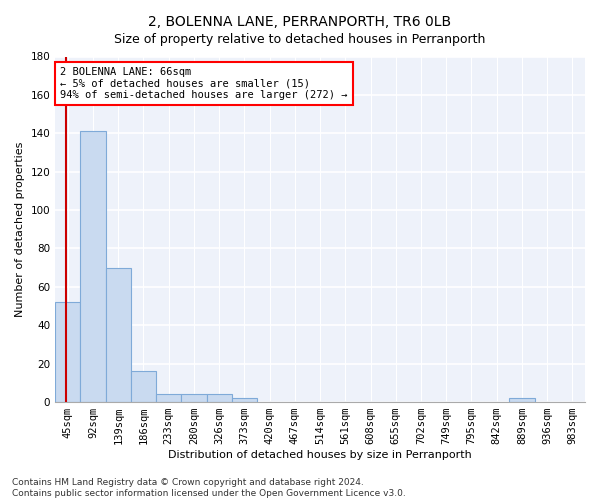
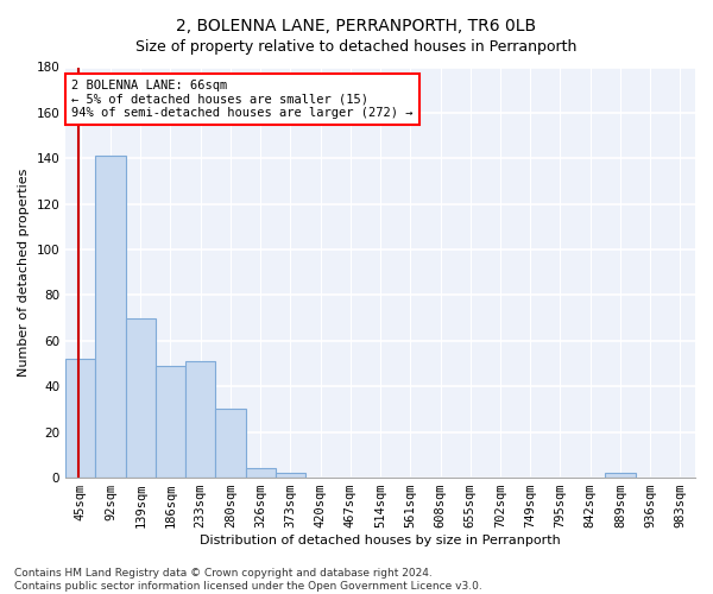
186sqm: 16 -> 49
233sqm: 4 -> 51
280sqm: 4 -> 30
